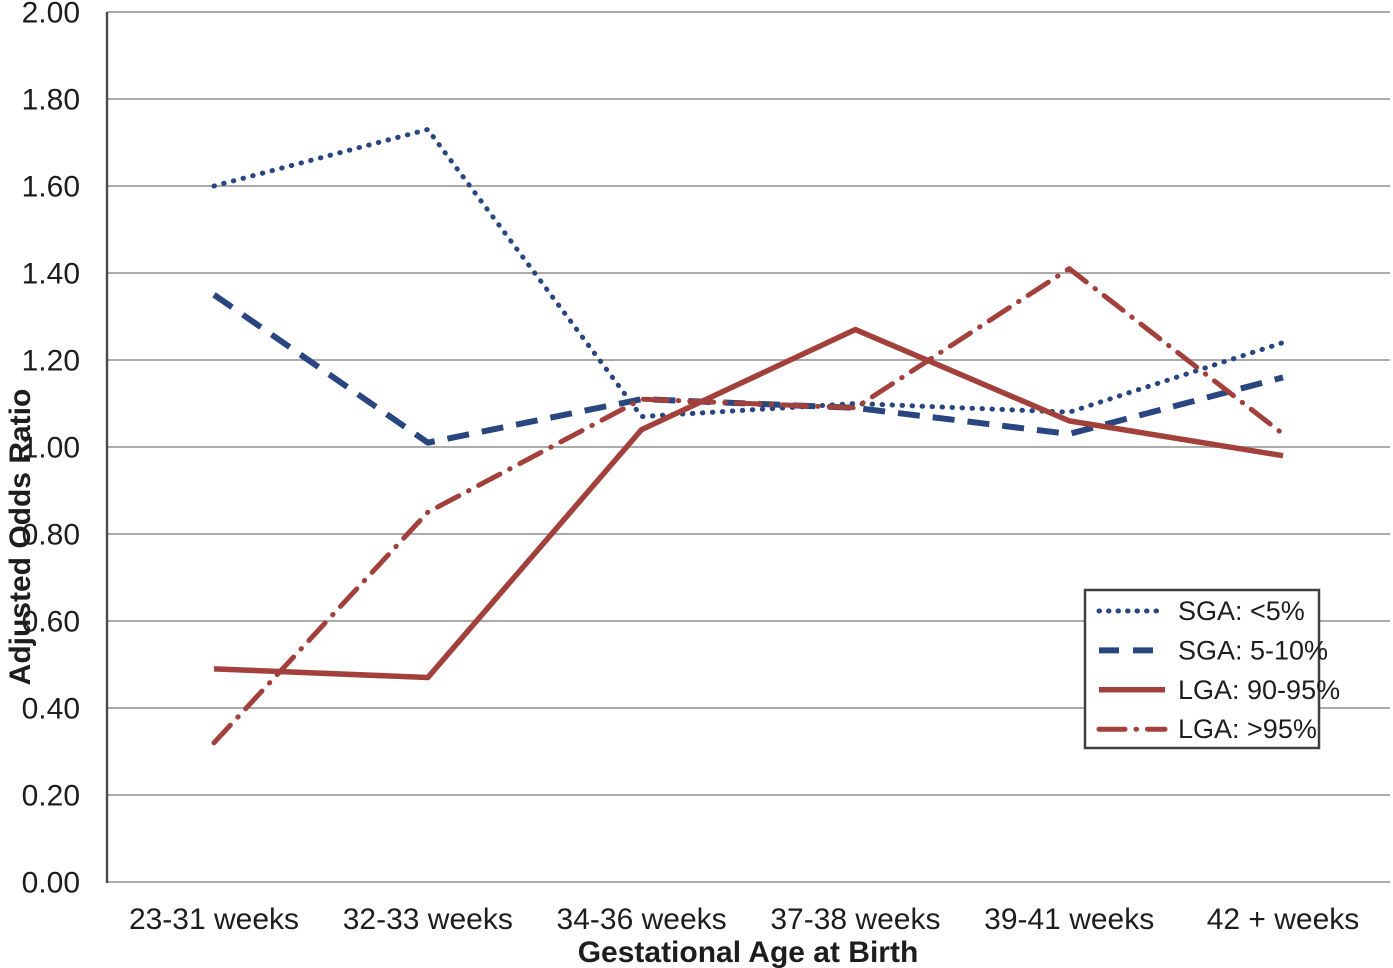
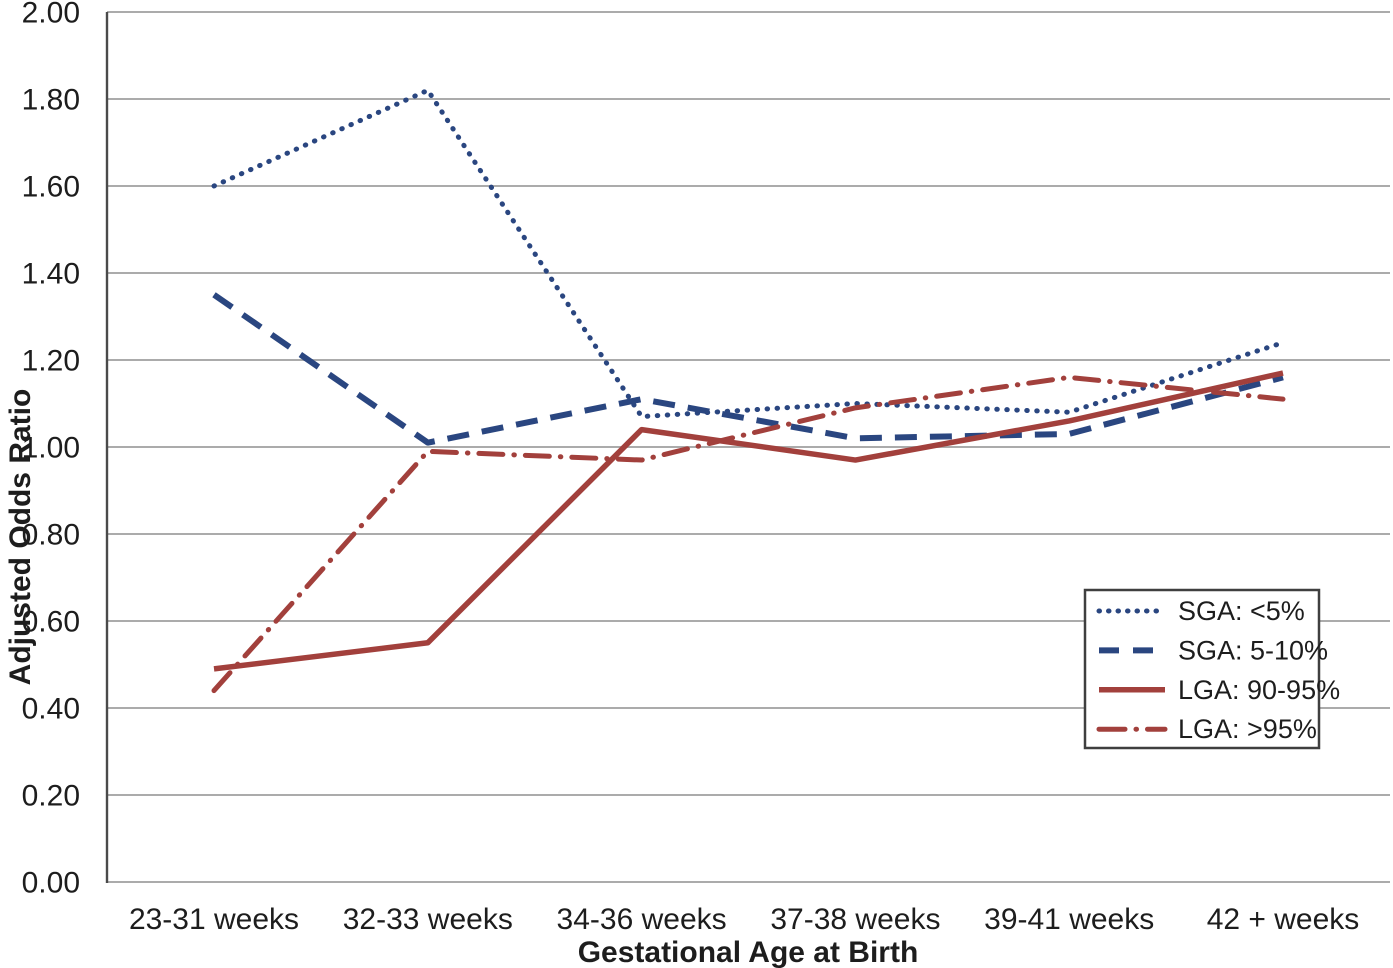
LGA: >95%/23-31 weeks: 0.32 -> 0.44
SGA: <5%/32-33 weeks: 1.73 -> 1.82
LGA: 90-95%/32-33 weeks: 0.47 -> 0.55
LGA: >95%/32-33 weeks: 0.85 -> 0.99
LGA: >95%/34-36 weeks: 1.11 -> 0.97
SGA: 5-10%/37-38 weeks: 1.09 -> 1.02
LGA: 90-95%/37-38 weeks: 1.27 -> 0.97
LGA: >95%/39-41 weeks: 1.41 -> 1.16
LGA: 90-95%/42 + weeks: 0.98 -> 1.17
LGA: >95%/42 + weeks: 1.03 -> 1.11
